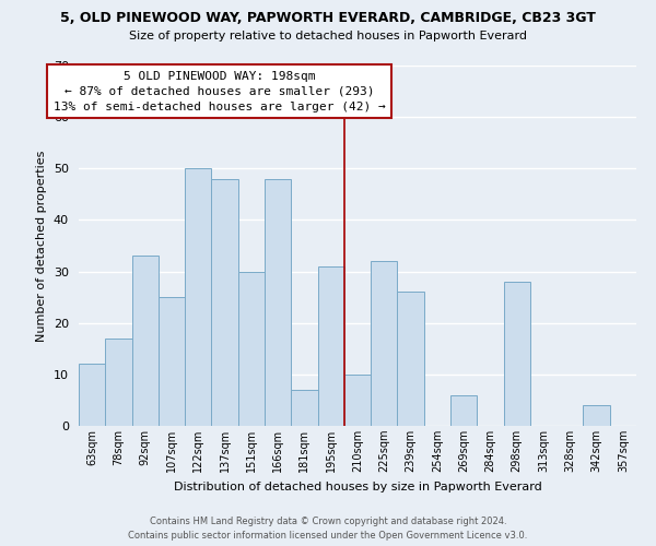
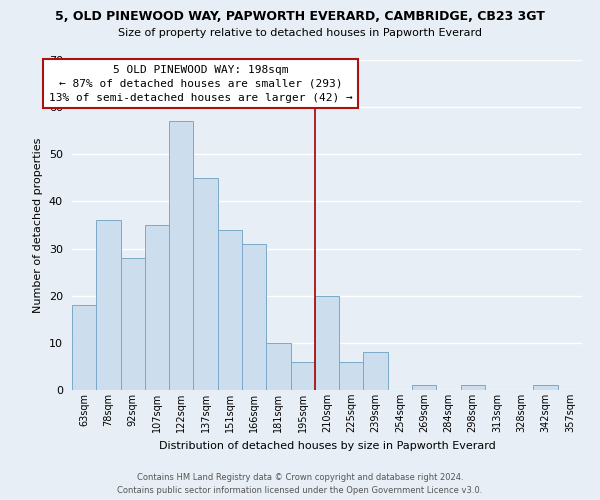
63sqm: 12 -> 18
78sqm: 17 -> 36
92sqm: 33 -> 28
107sqm: 25 -> 35
122sqm: 50 -> 57
137sqm: 48 -> 45
151sqm: 30 -> 34
166sqm: 48 -> 31
181sqm: 7 -> 10
195sqm: 31 -> 6
210sqm: 10 -> 20
225sqm: 32 -> 6
239sqm: 26 -> 8
269sqm: 6 -> 1
298sqm: 28 -> 1
342sqm: 4 -> 1
